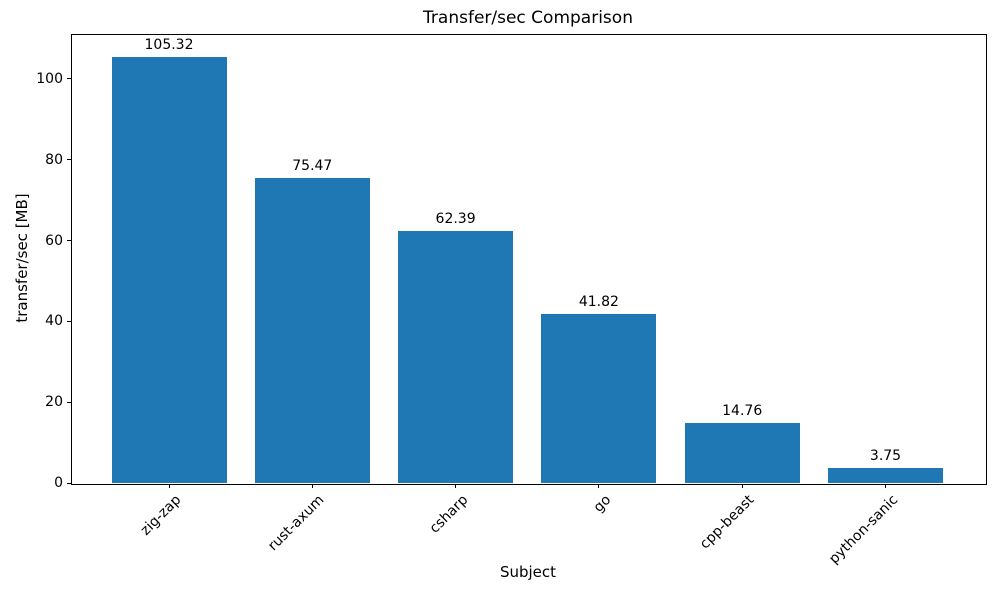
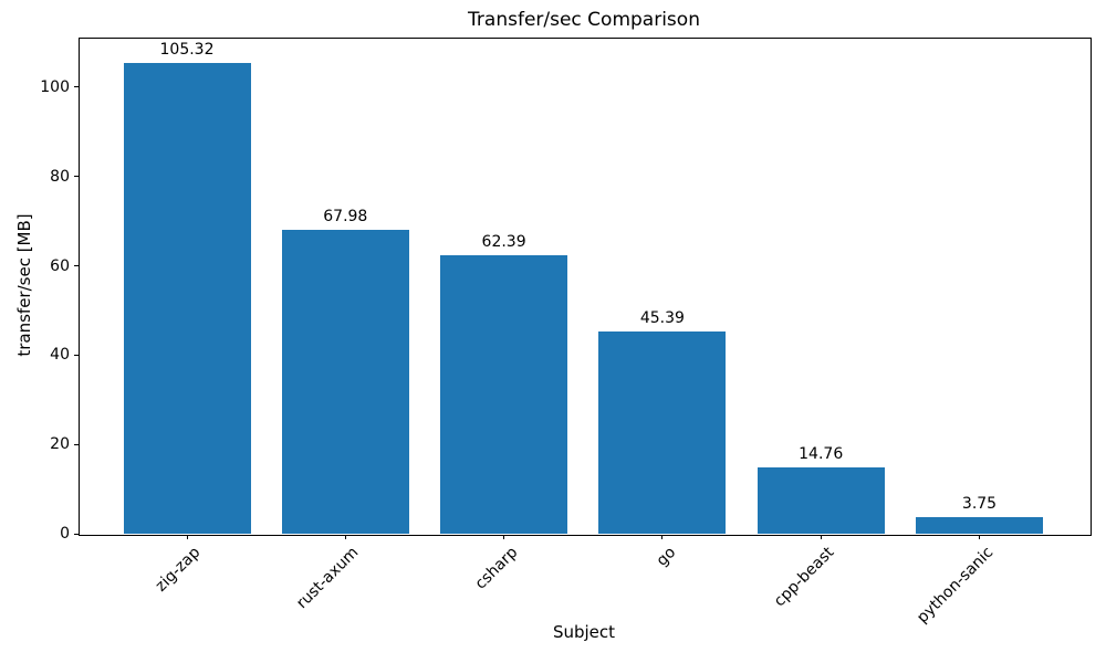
rust-axum: 75.47 -> 67.98
go: 41.82 -> 45.39
